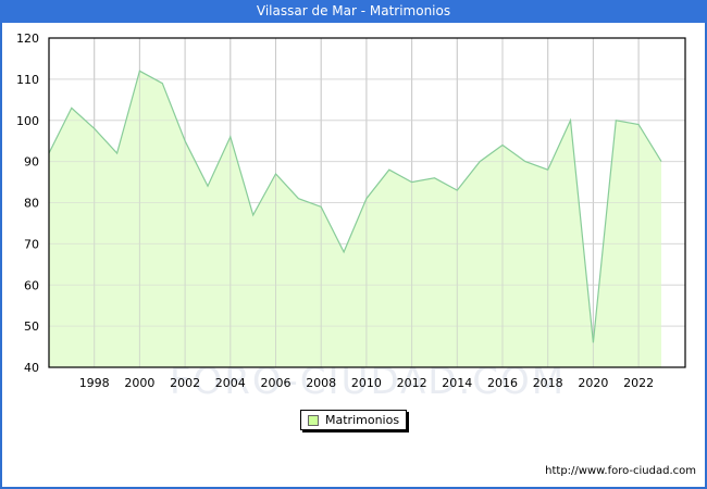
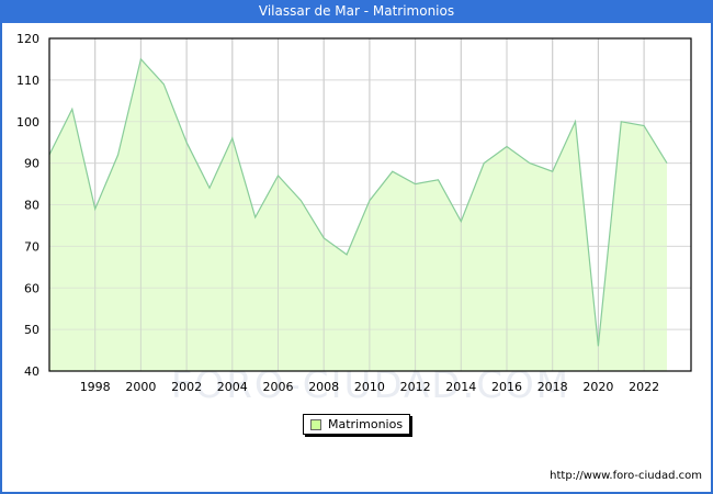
1998: 98 -> 79
2000: 112 -> 115
2008: 79 -> 72
2014: 83 -> 76
